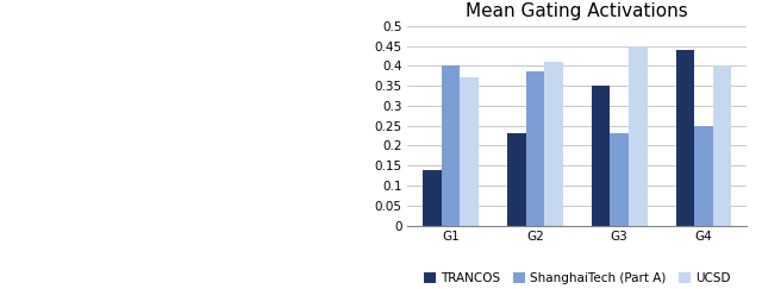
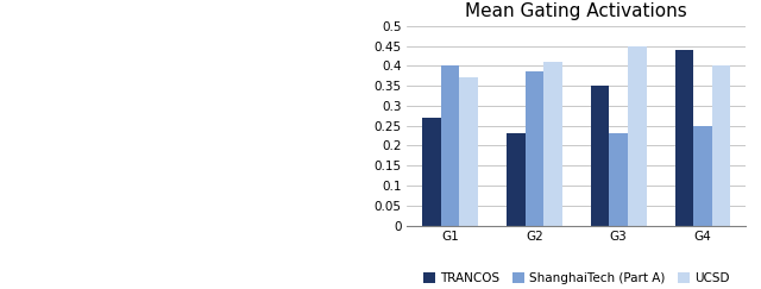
TRANCOS/G1: 0.14 -> 0.27
